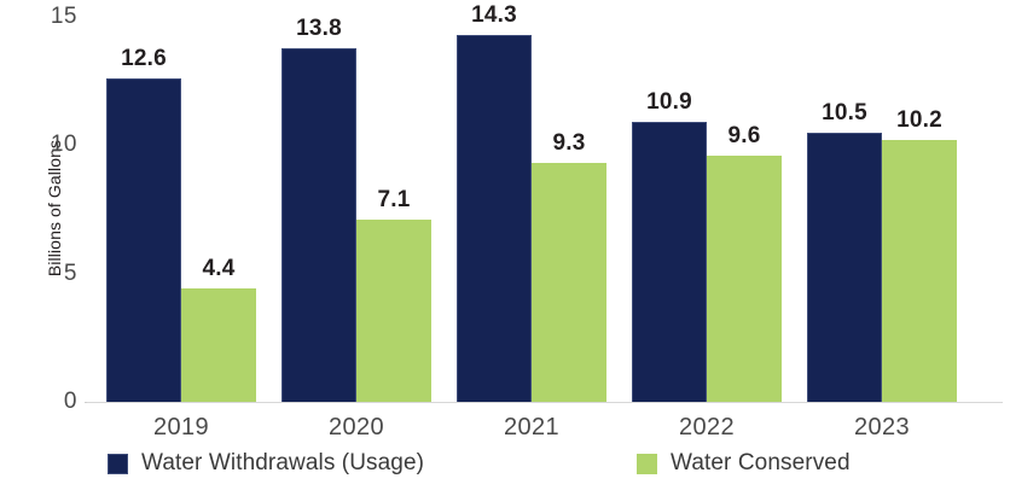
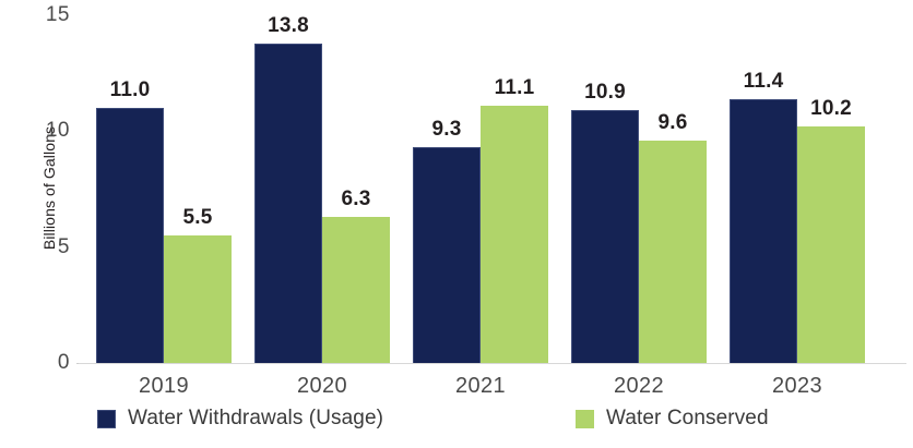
Water Withdrawals (Usage)/2019: 12.6 -> 11.0
Water Conserved/2019: 4.4 -> 5.5
Water Conserved/2020: 7.1 -> 6.3
Water Withdrawals (Usage)/2021: 14.3 -> 9.3
Water Conserved/2021: 9.3 -> 11.1
Water Withdrawals (Usage)/2023: 10.5 -> 11.4
